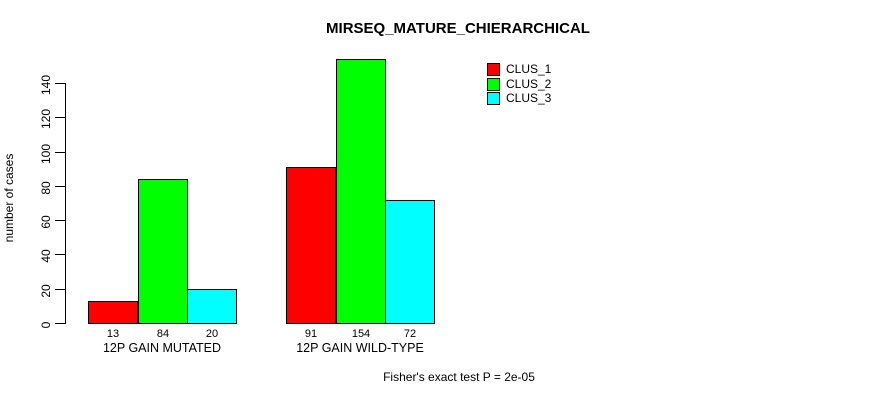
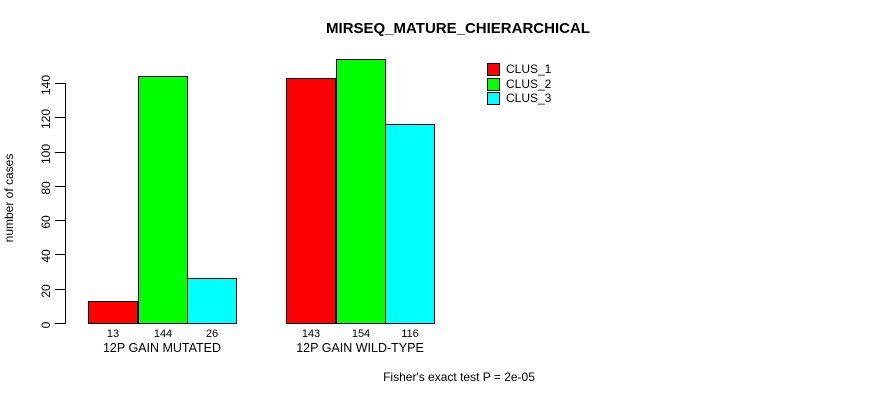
CLUS_2/12P GAIN MUTATED: 84 -> 144
CLUS_3/12P GAIN MUTATED: 20 -> 26
CLUS_1/12P GAIN WILD-TYPE: 91 -> 143
CLUS_3/12P GAIN WILD-TYPE: 72 -> 116
